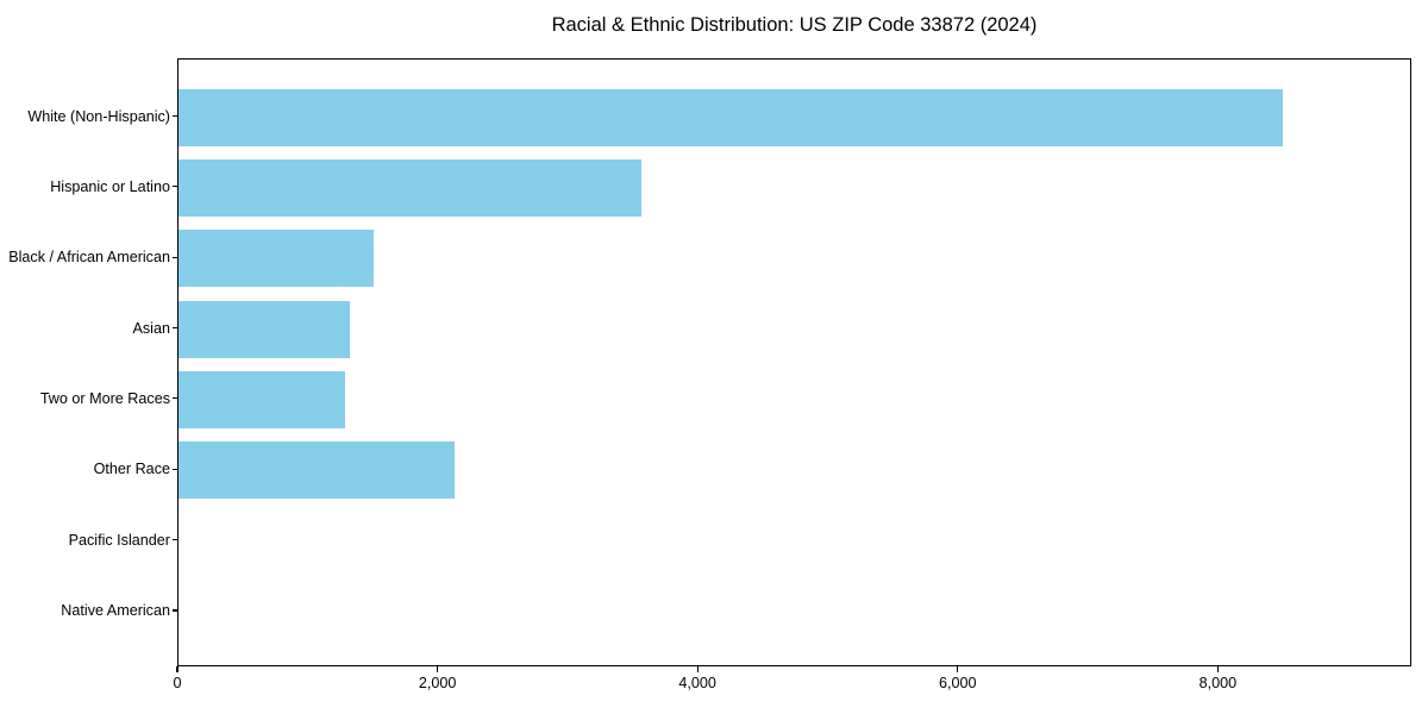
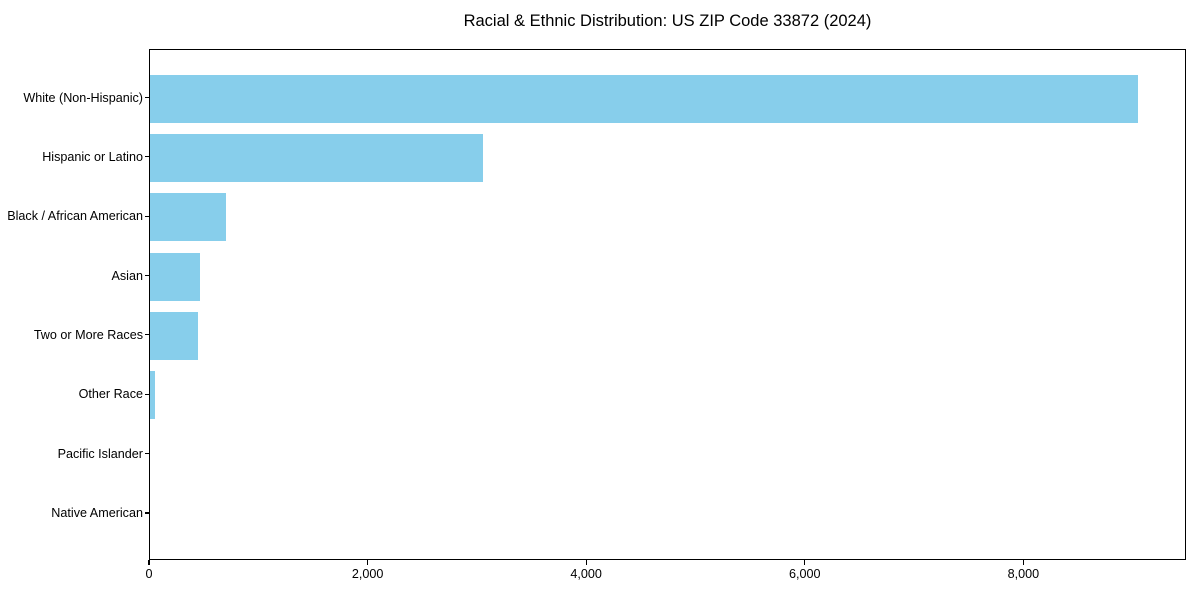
White (Non-Hispanic): 8490 -> 9040
Hispanic or Latino: 3560 -> 3040
Black / African American: 1500 -> 700
Asian: 1320 -> 460
Two or More Races: 1280 -> 440
Other Race: 2120 -> 40
